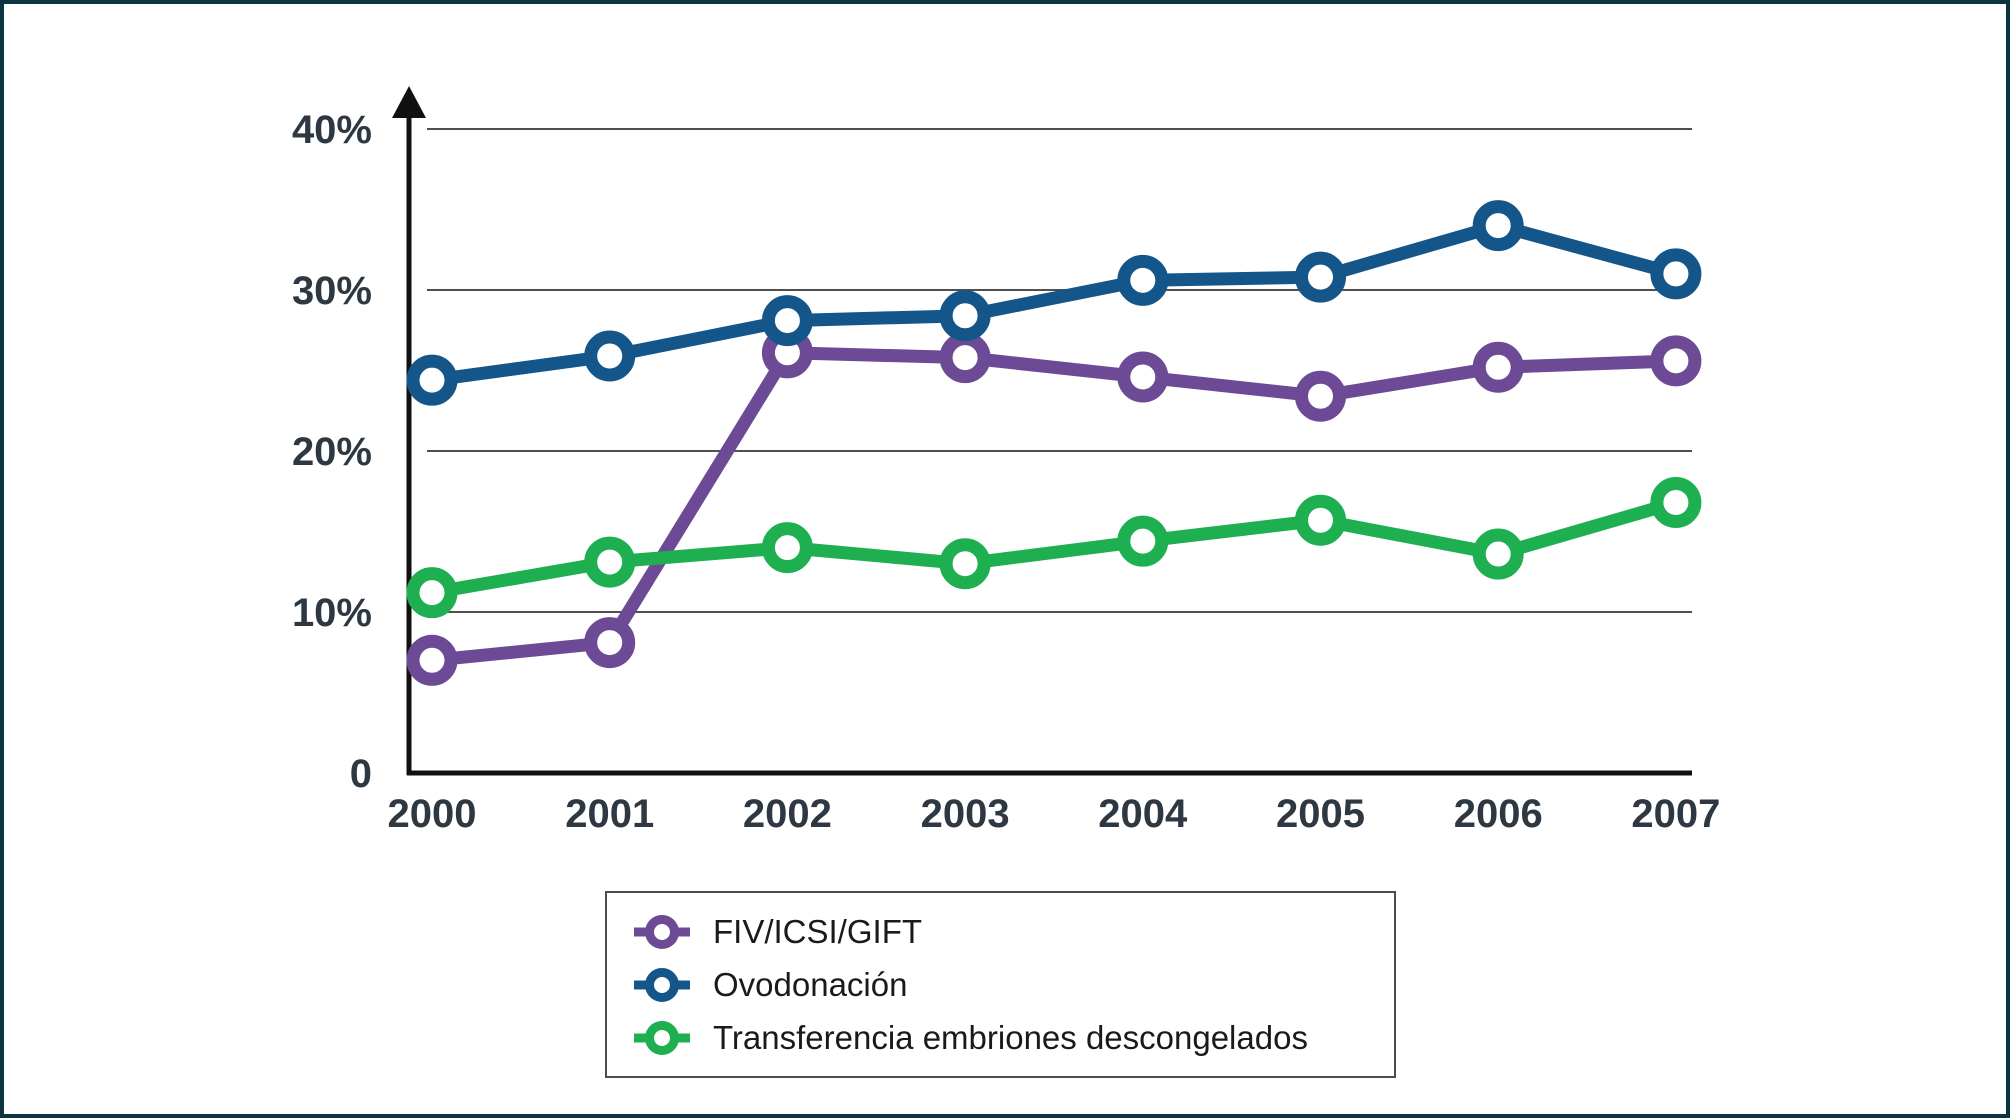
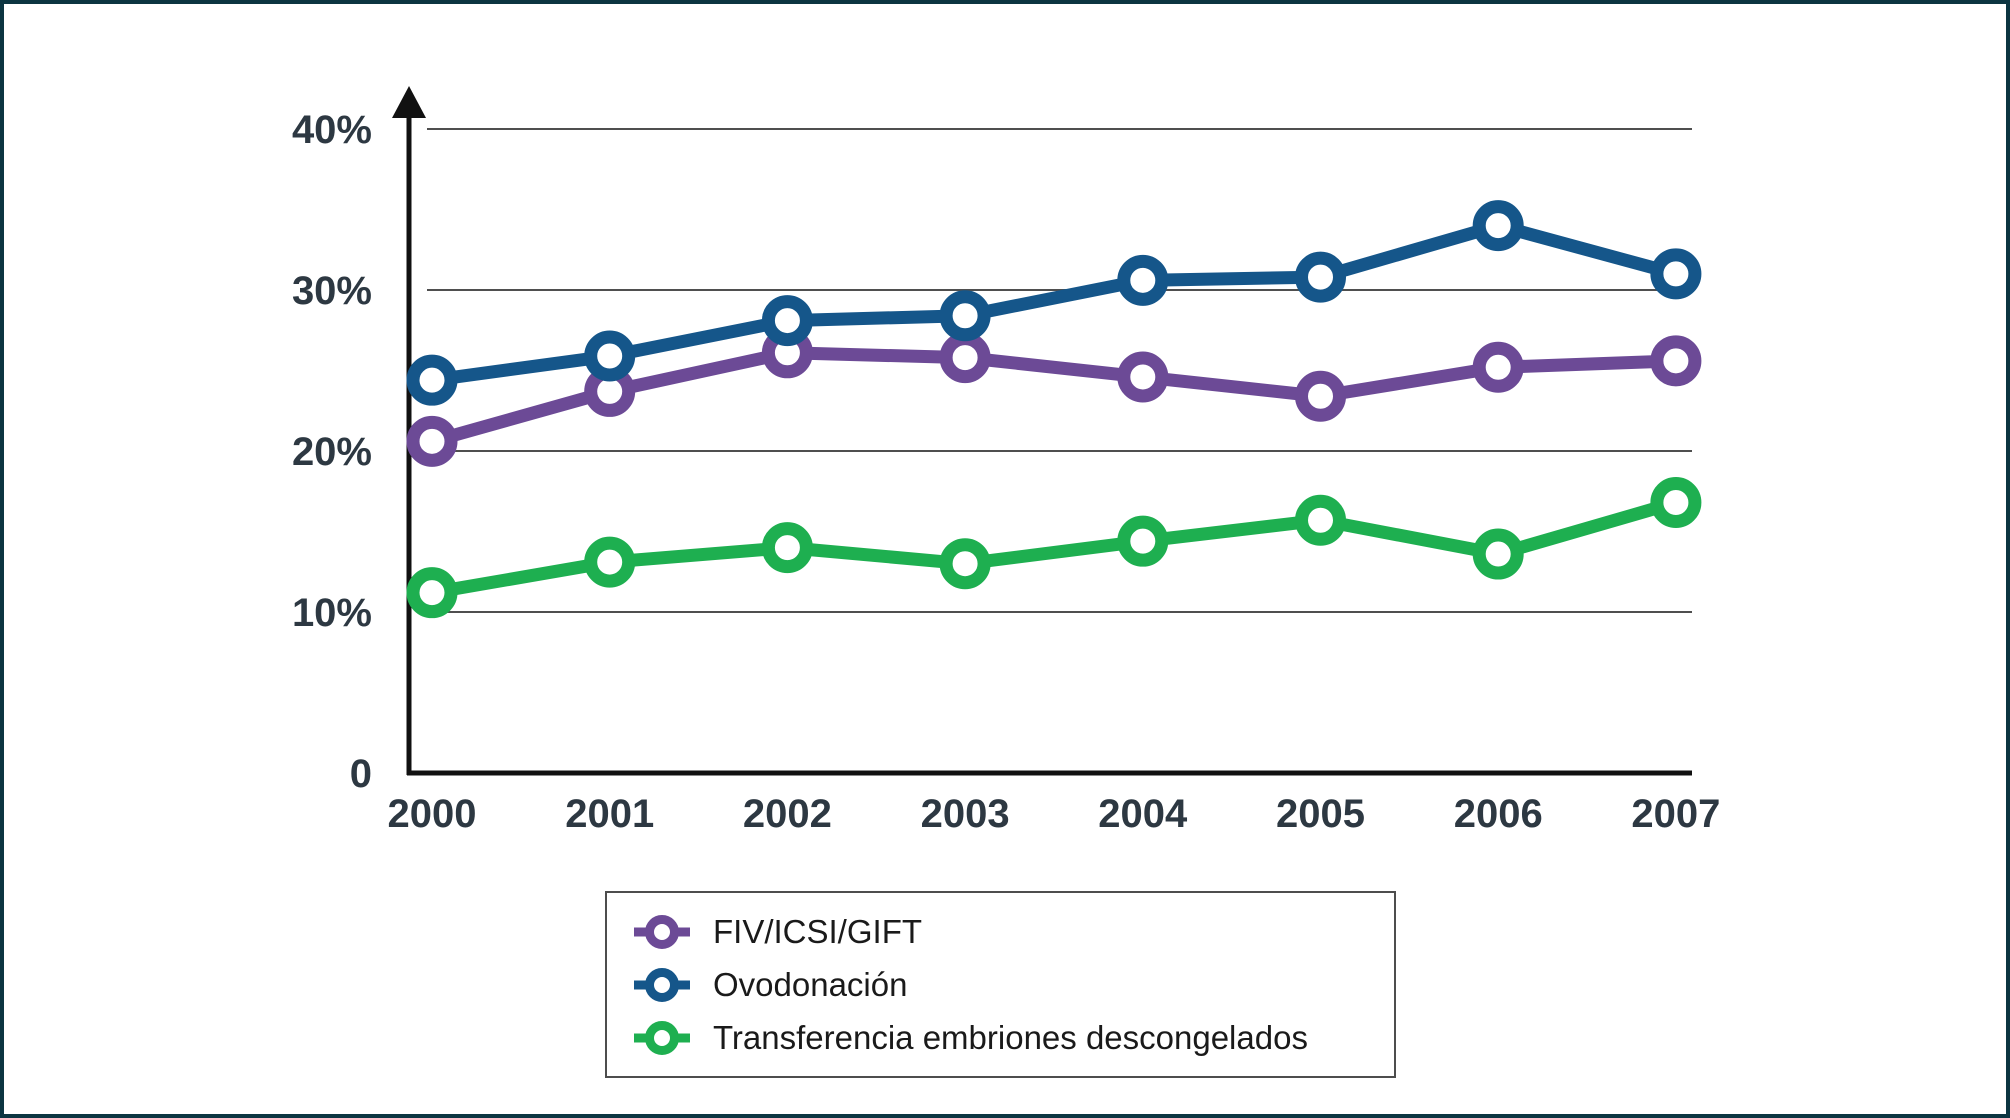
FIV/ICSI/GIFT/2000: 7.0% -> 20.6%
FIV/ICSI/GIFT/2001: 8.1% -> 23.7%
